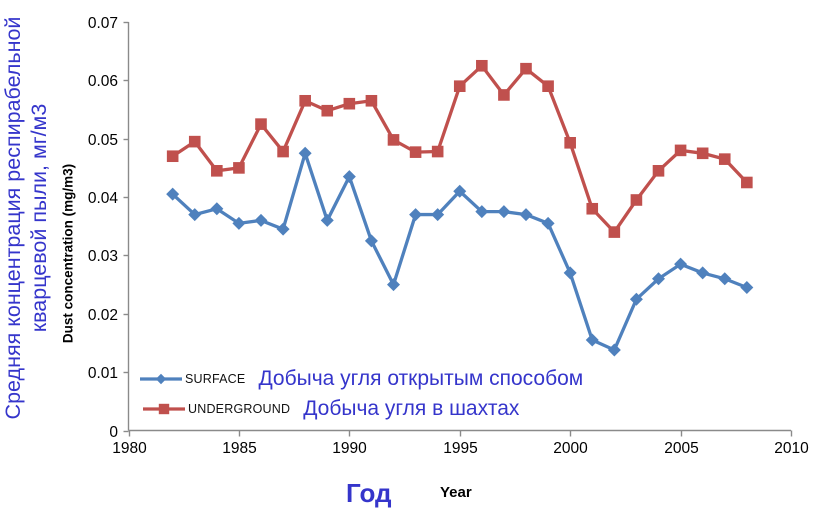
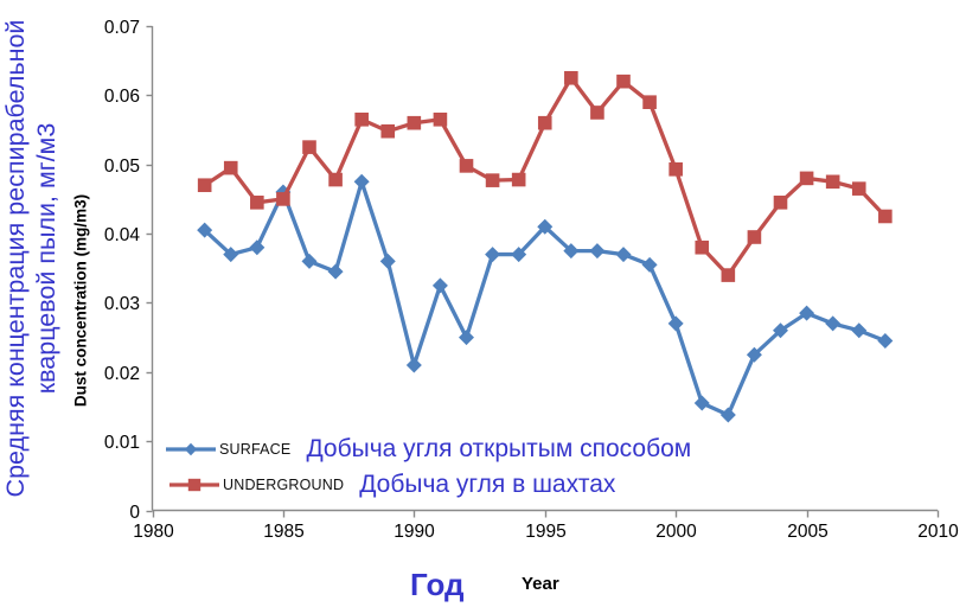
SURFACE/1985: 0.035 -> 0.046
SURFACE/1990: 0.043 -> 0.021
UNDERGROUND/1995: 0.059 -> 0.056
